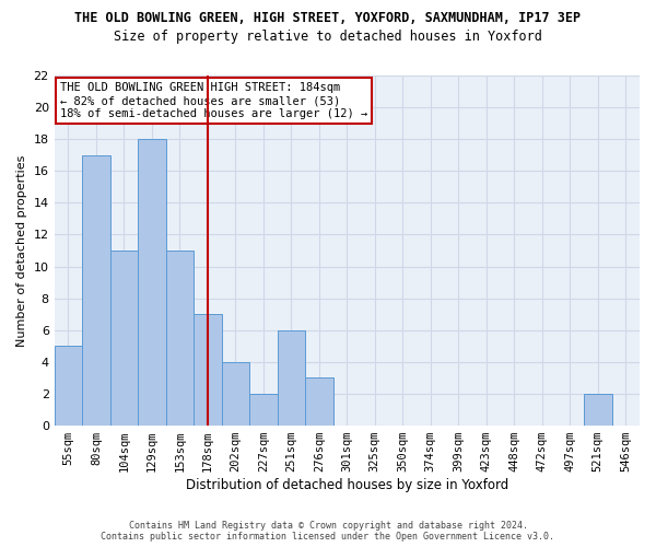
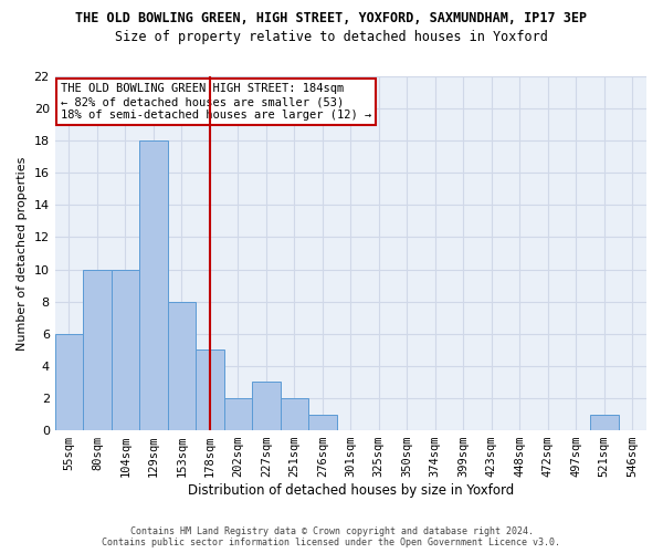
55sqm: 5 -> 6
80sqm: 17 -> 10
104sqm: 11 -> 10
153sqm: 11 -> 8
178sqm: 7 -> 5
202sqm: 4 -> 2
227sqm: 2 -> 3
251sqm: 6 -> 2
276sqm: 3 -> 1
521sqm: 2 -> 1
